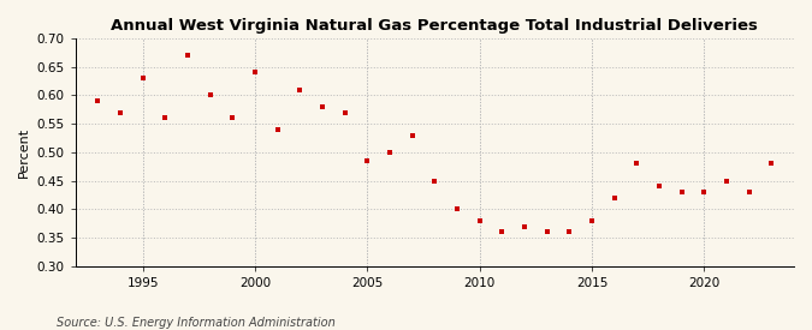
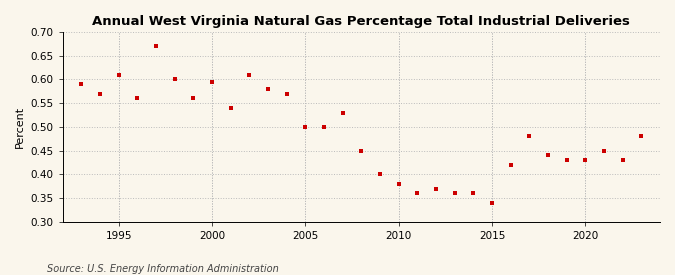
1995: 0.630 -> 0.610
2000: 0.640 -> 0.595
2005: 0.485 -> 0.500
2015: 0.380 -> 0.340
